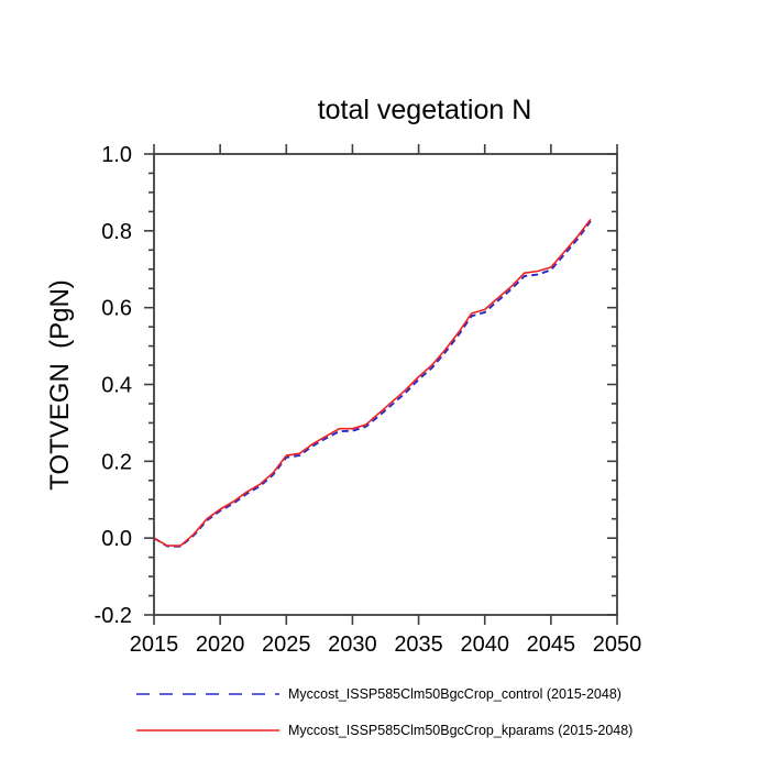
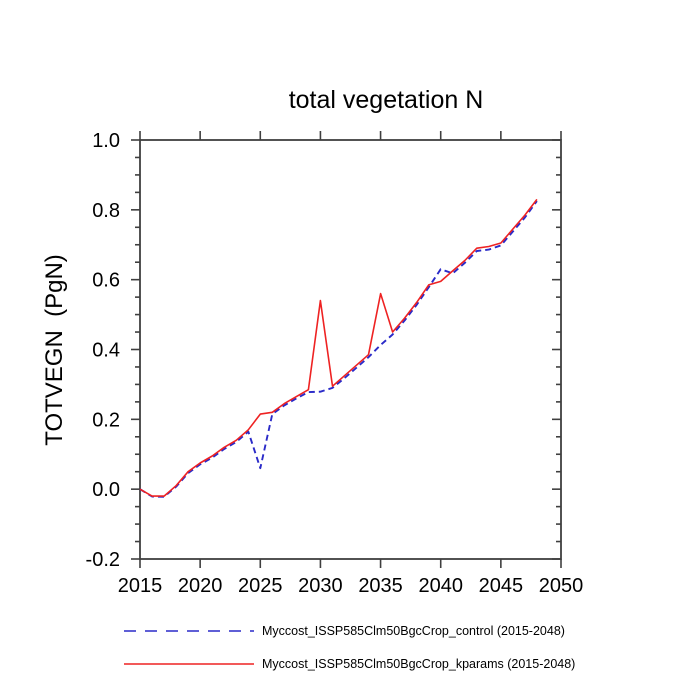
Myccost_ISSP585Clm50BgcCrop_control (2015-2048)/2025: 0.21 -> 0.06
Myccost_ISSP585Clm50BgcCrop_kparams (2015-2048)/2030: 0.28 -> 0.54
Myccost_ISSP585Clm50BgcCrop_kparams (2015-2048)/2035: 0.42 -> 0.56
Myccost_ISSP585Clm50BgcCrop_control (2015-2048)/2040: 0.59 -> 0.63
